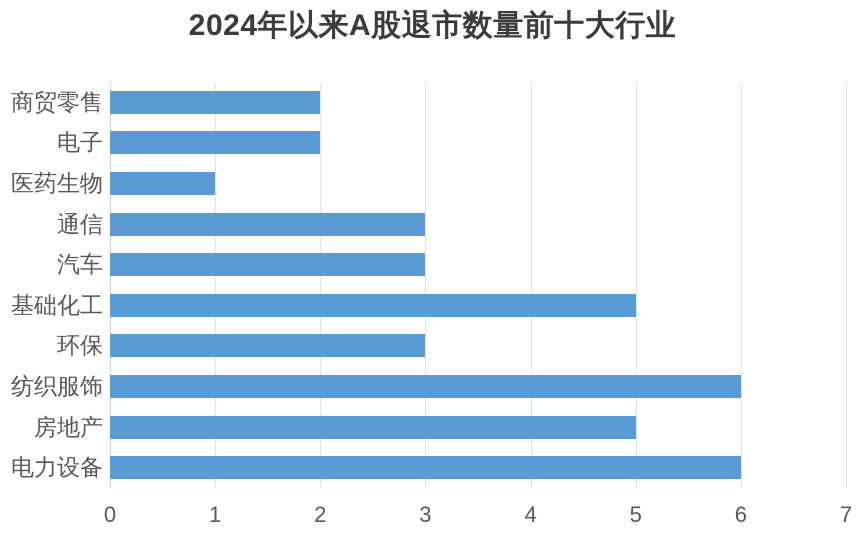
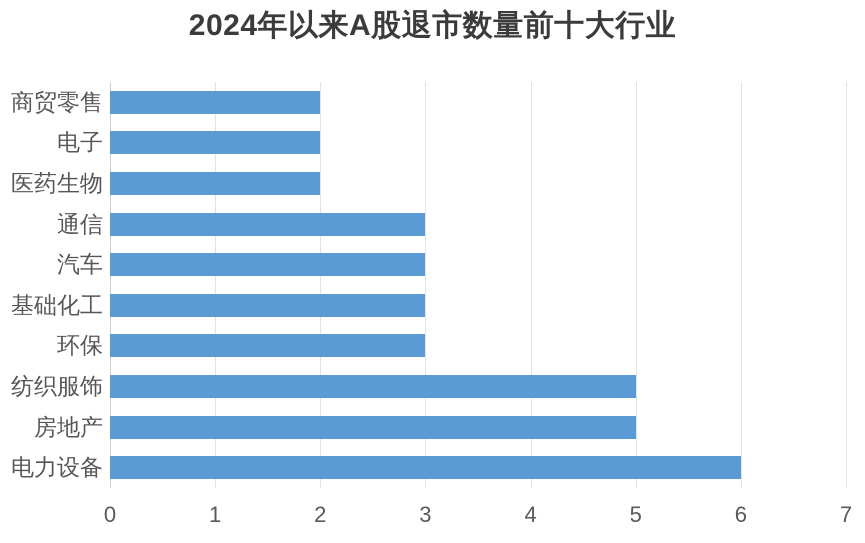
医药生物: 1 -> 2
基础化工: 5 -> 3
纺织服饰: 6 -> 5
